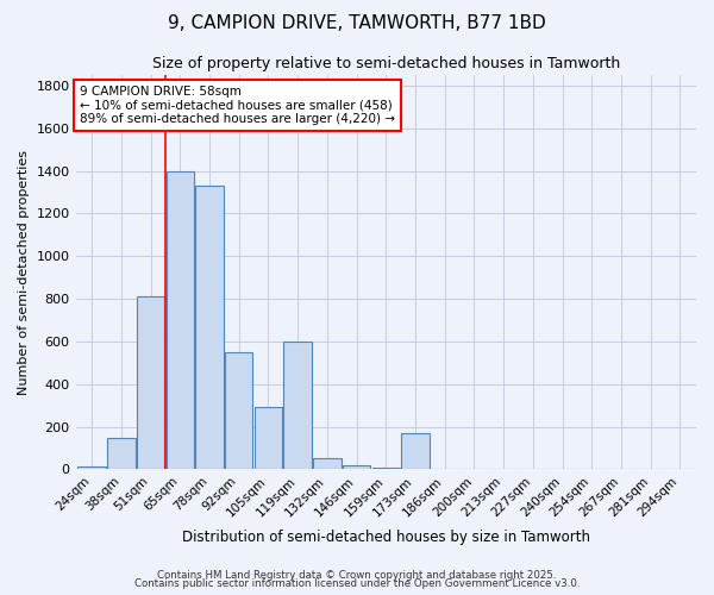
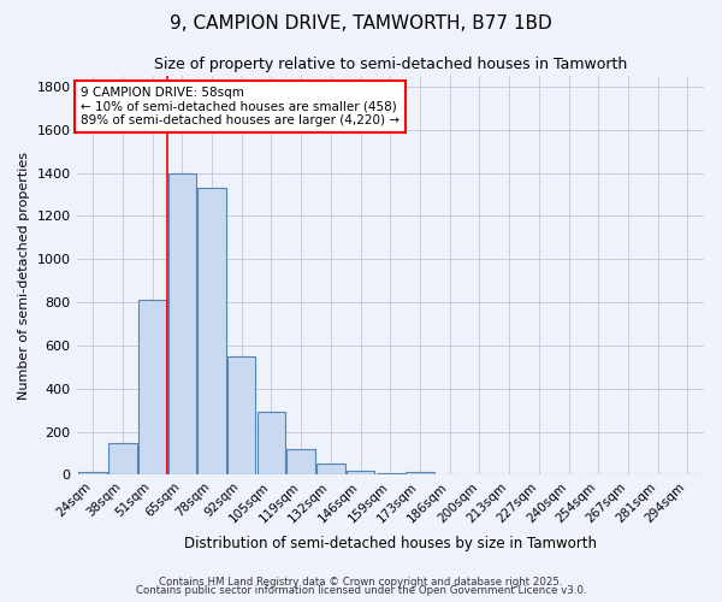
119sqm: 600 -> 120
173sqm: 170 -> 20
